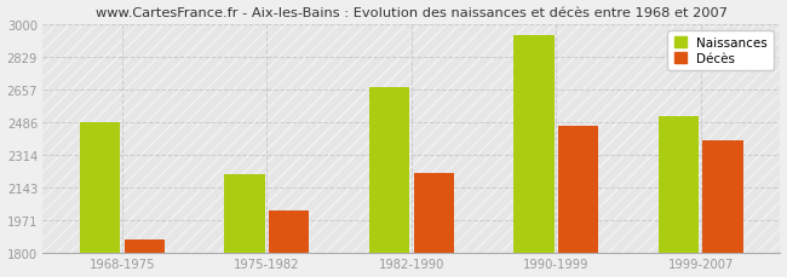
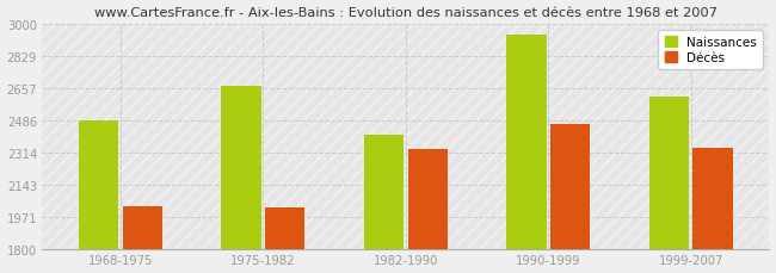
Décès/1968-1975: 1870 -> 2030
Naissances/1975-1982: 2220 -> 2670
Naissances/1982-1990: 2670 -> 2410
Décès/1982-1990: 2220 -> 2330
Naissances/1999-2007: 2520 -> 2610
Décès/1999-2007: 2390 -> 2340
